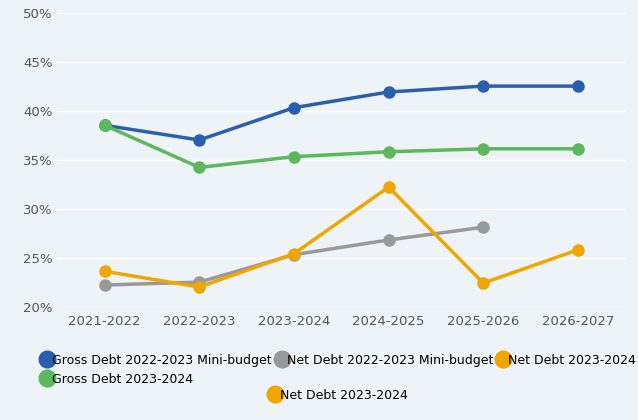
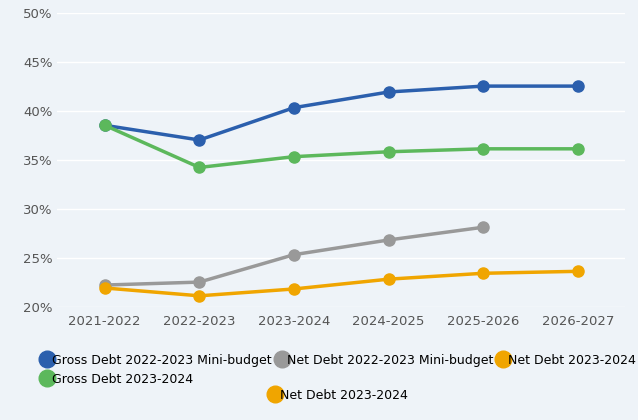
Net Debt 2023-2024/2021-2022: 23.6% -> 21.9%
Net Debt 2023-2024/2022-2023: 22.0% -> 21.1%
Net Debt 2023-2024/2023-2024: 25.4% -> 21.8%
Net Debt 2023-2024/2024-2025: 32.2% -> 22.8%
Net Debt 2023-2024/2025-2026: 22.4% -> 23.4%
Net Debt 2023-2024/2026-2027: 25.8% -> 23.6%
